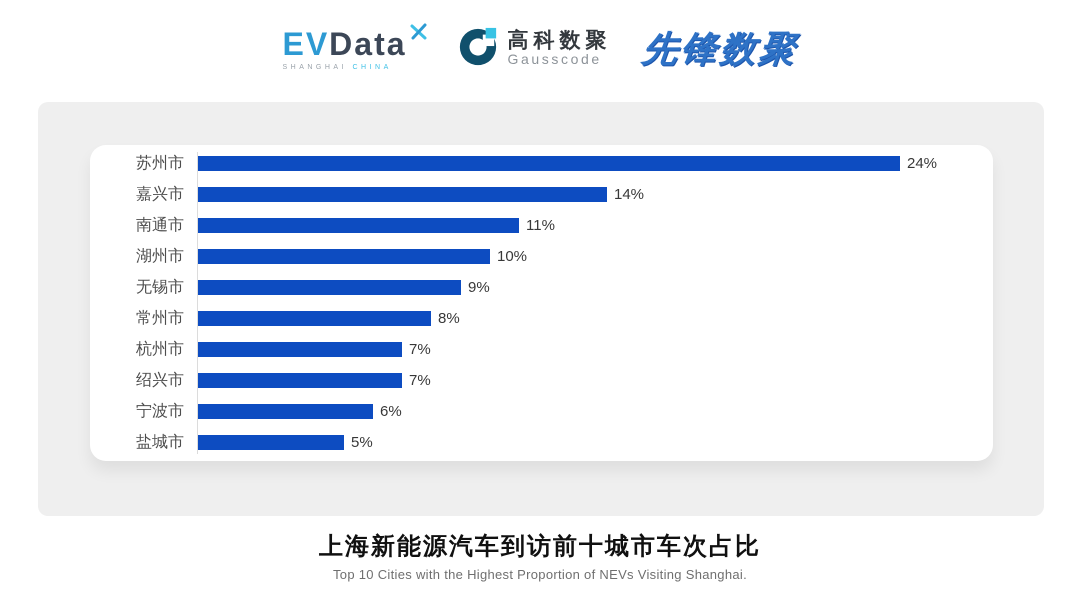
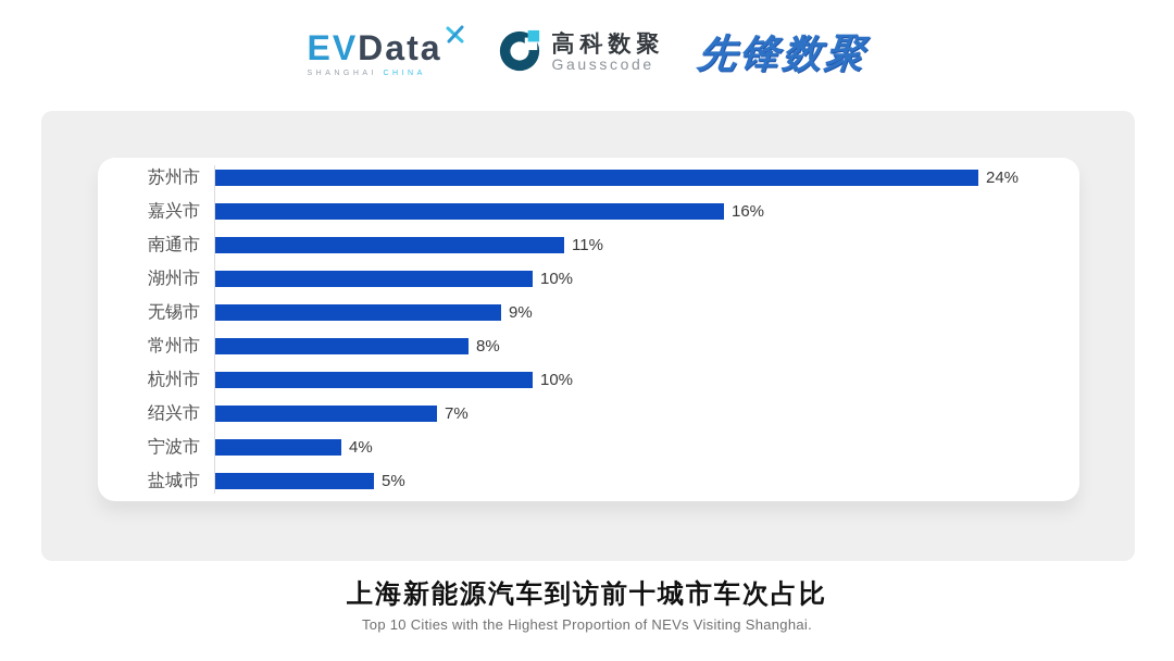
嘉兴市: 14% -> 16%
杭州市: 7% -> 10%
宁波市: 6% -> 4%
